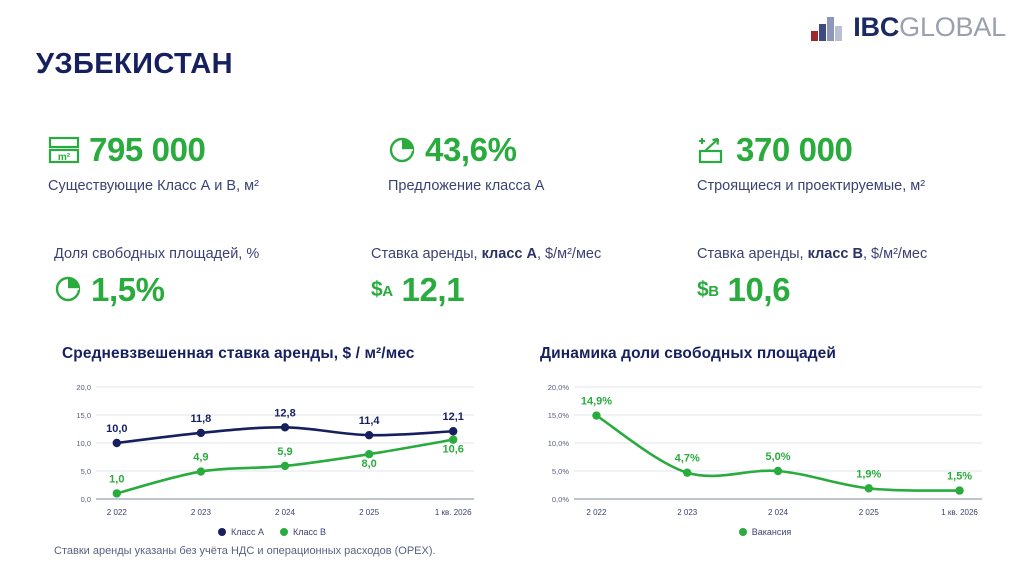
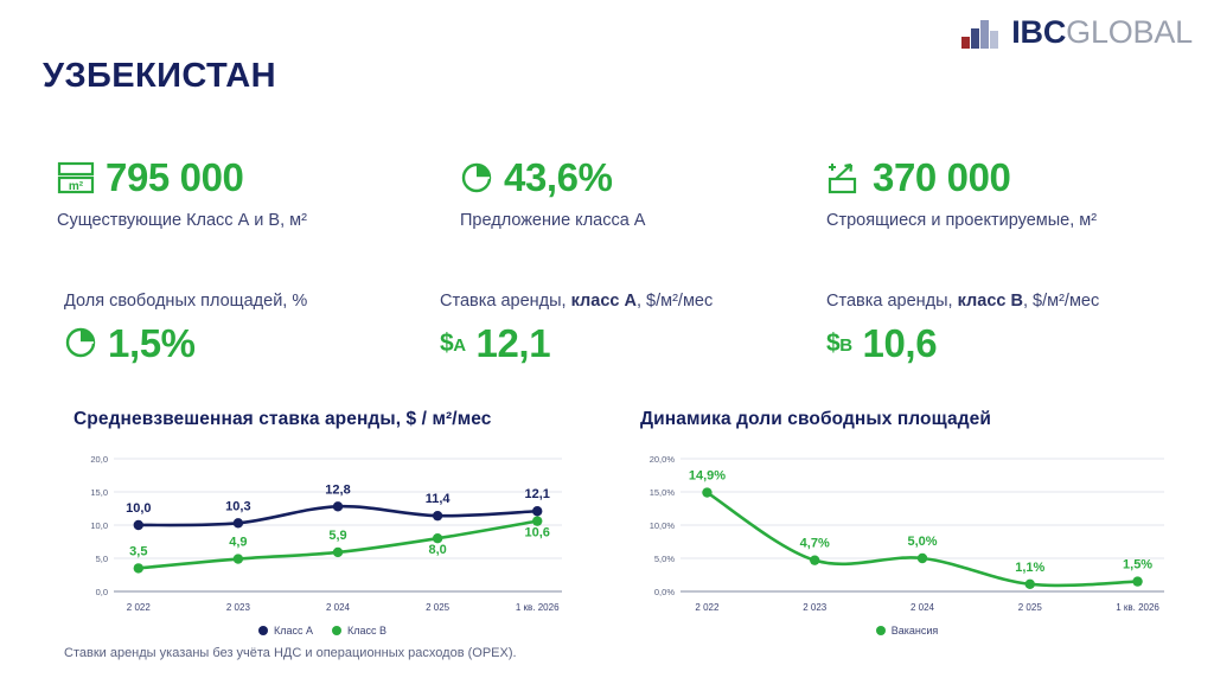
Средневзвешенная ставка аренды, $ / м²/мес/Класс В/2 022: 1,0 -> 3,5
Средневзвешенная ставка аренды, $ / м²/мес/Класс А/2 023: 11,8 -> 10,3
Динамика доли свободных площадей/2 025: 1,9% -> 1,1%
